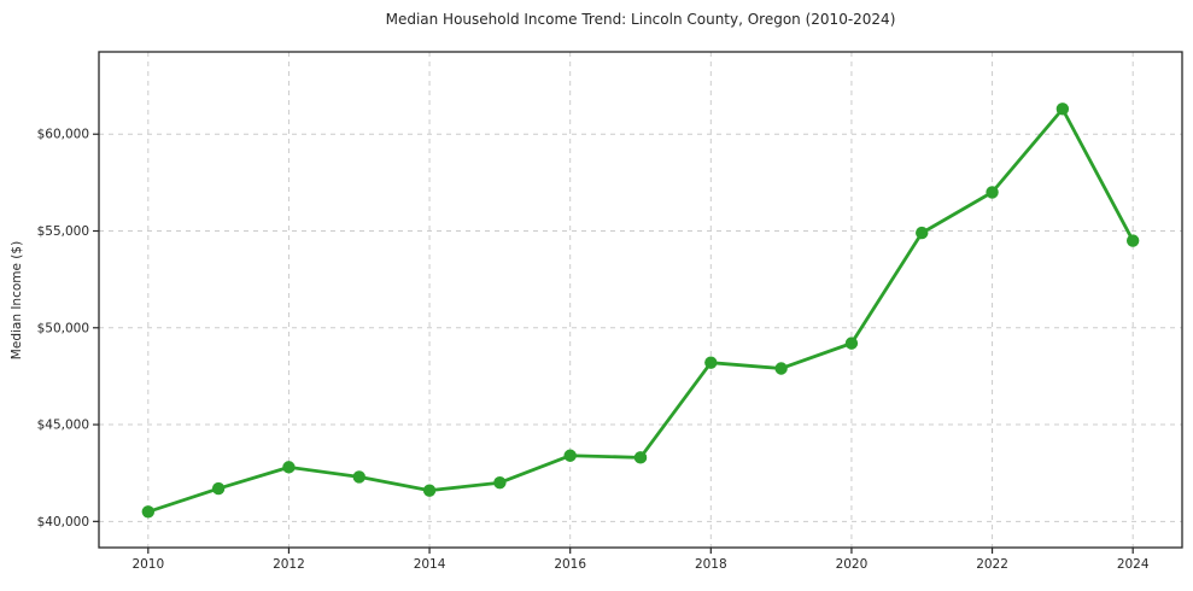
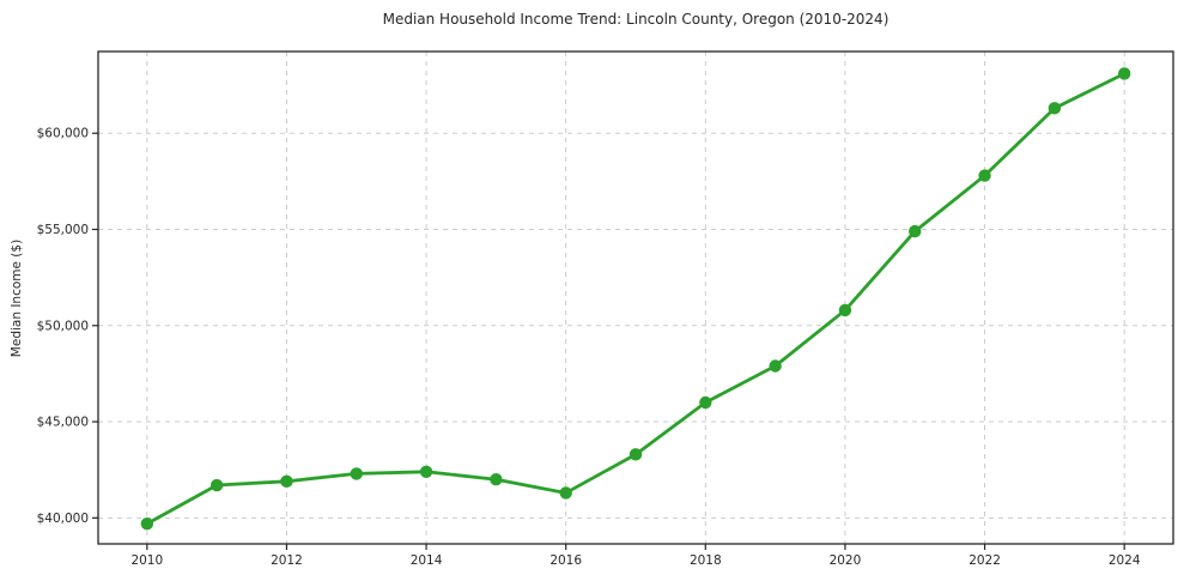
2010: $40500 -> $39700
2012: $42800 -> $41900
2014: $41600 -> $42400
2016: $43400 -> $41300
2018: $48200 -> $46000
2020: $49200 -> $50800
2022: $57000 -> $57800
2024: $54500 -> $63100
